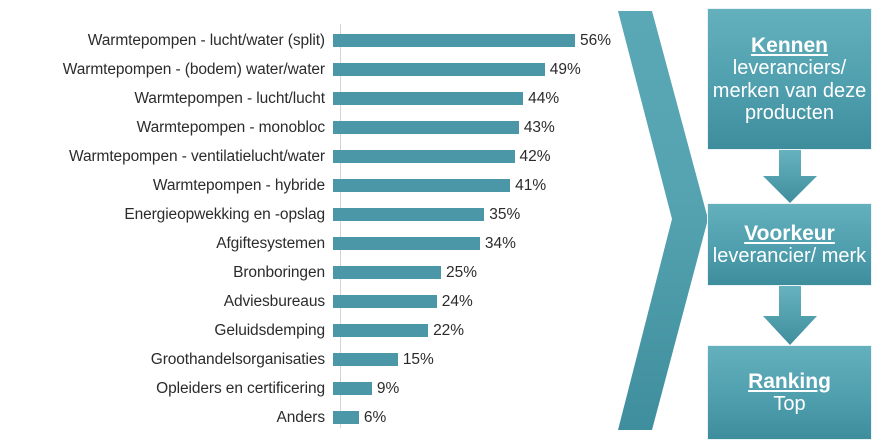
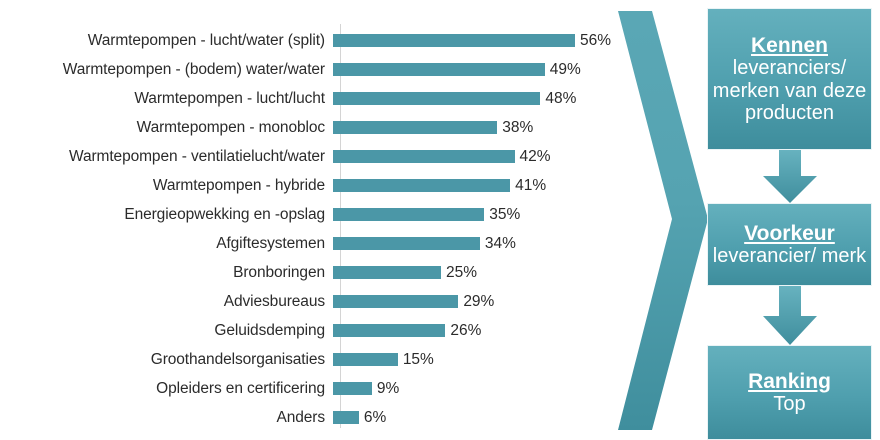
Warmtepompen - lucht/lucht: 44% -> 48%
Warmtepompen - monobloc: 43% -> 38%
Adviesbureaus: 24% -> 29%
Geluidsdemping: 22% -> 26%
